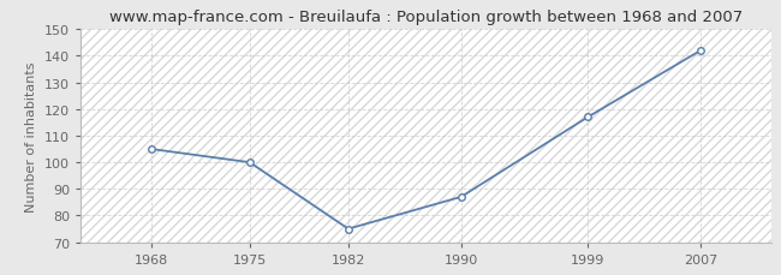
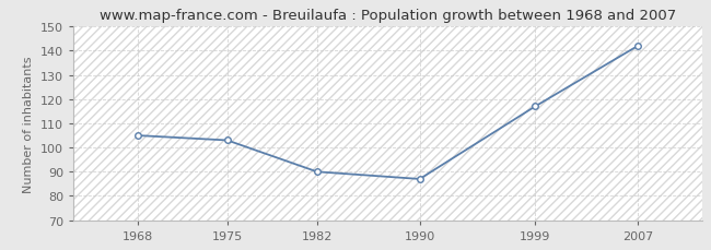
1975: 100 -> 103
1982: 75 -> 90
